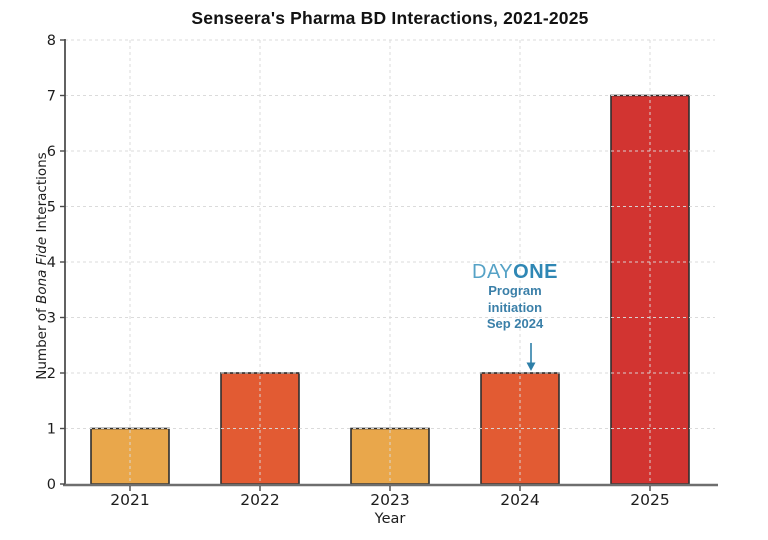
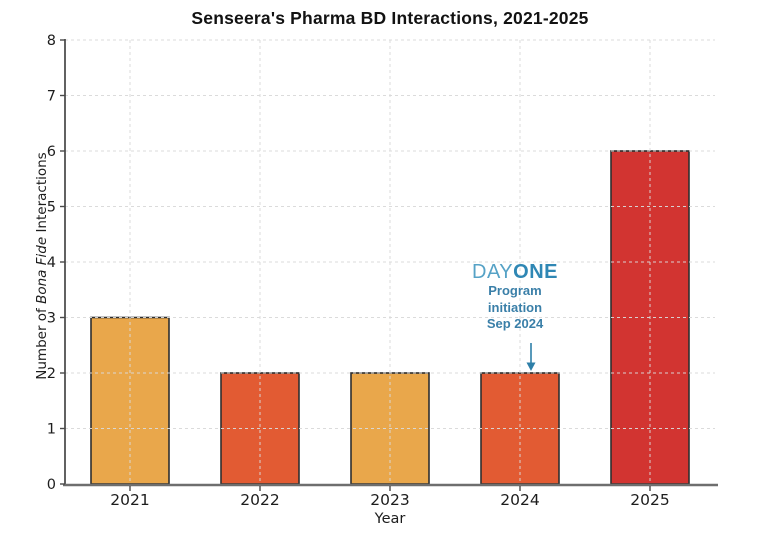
2021: 1 -> 3
2023: 1 -> 2
2025: 7 -> 6
